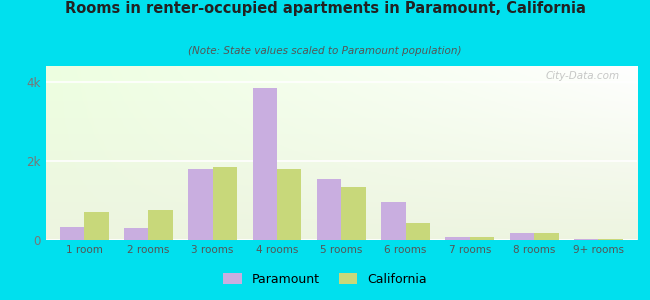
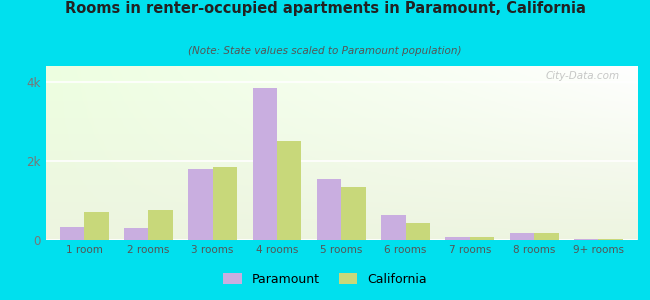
California/4 rooms: 1.80k -> 2.50k
Paramount/6 rooms: 0.95k -> 0.62k
